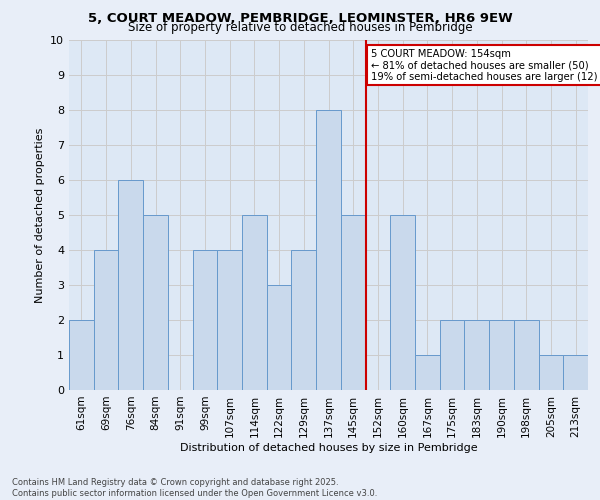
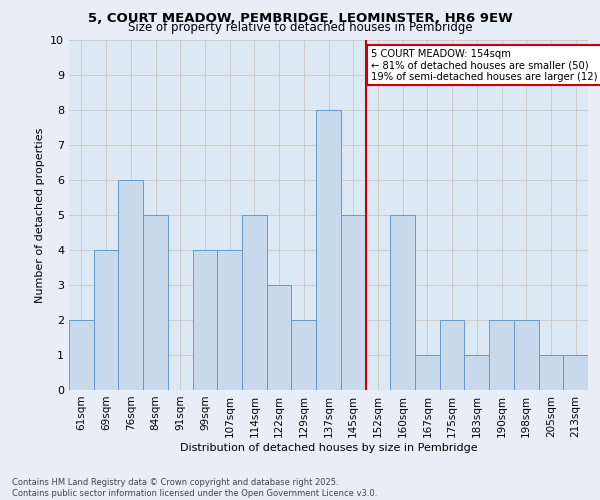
129sqm: 4 -> 2
183sqm: 2 -> 1
